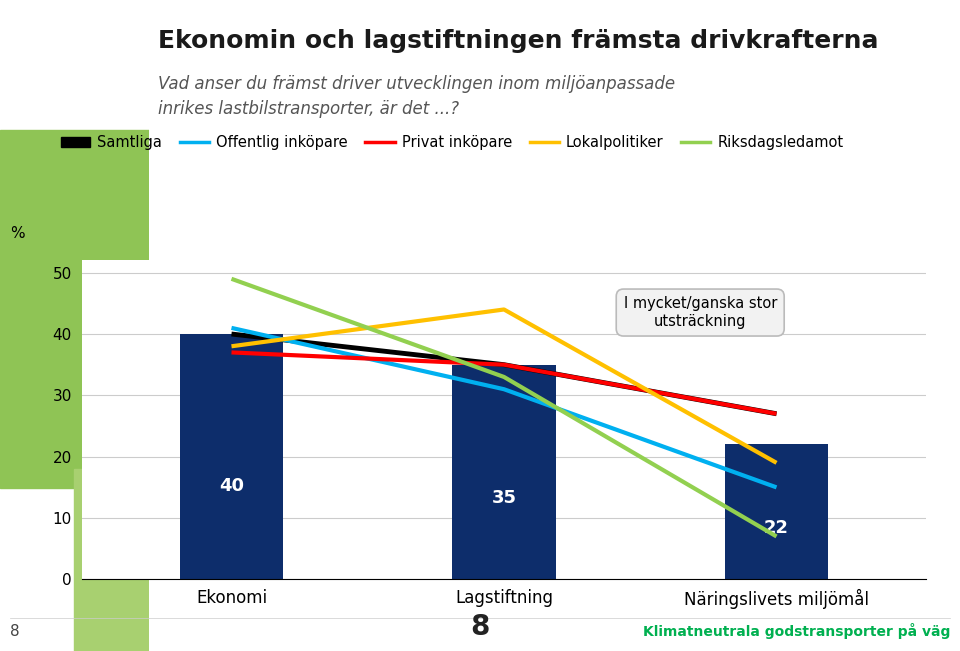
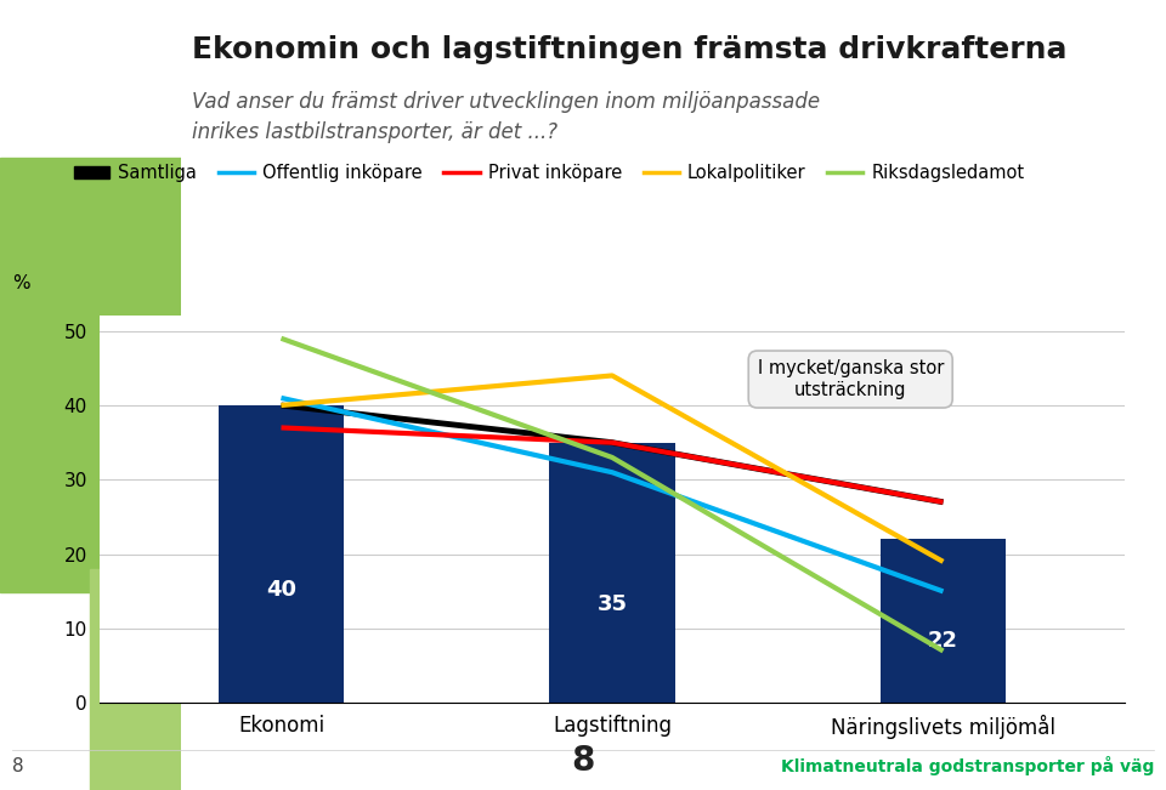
Lokalpolitiker/Ekonomi: 38 -> 40
